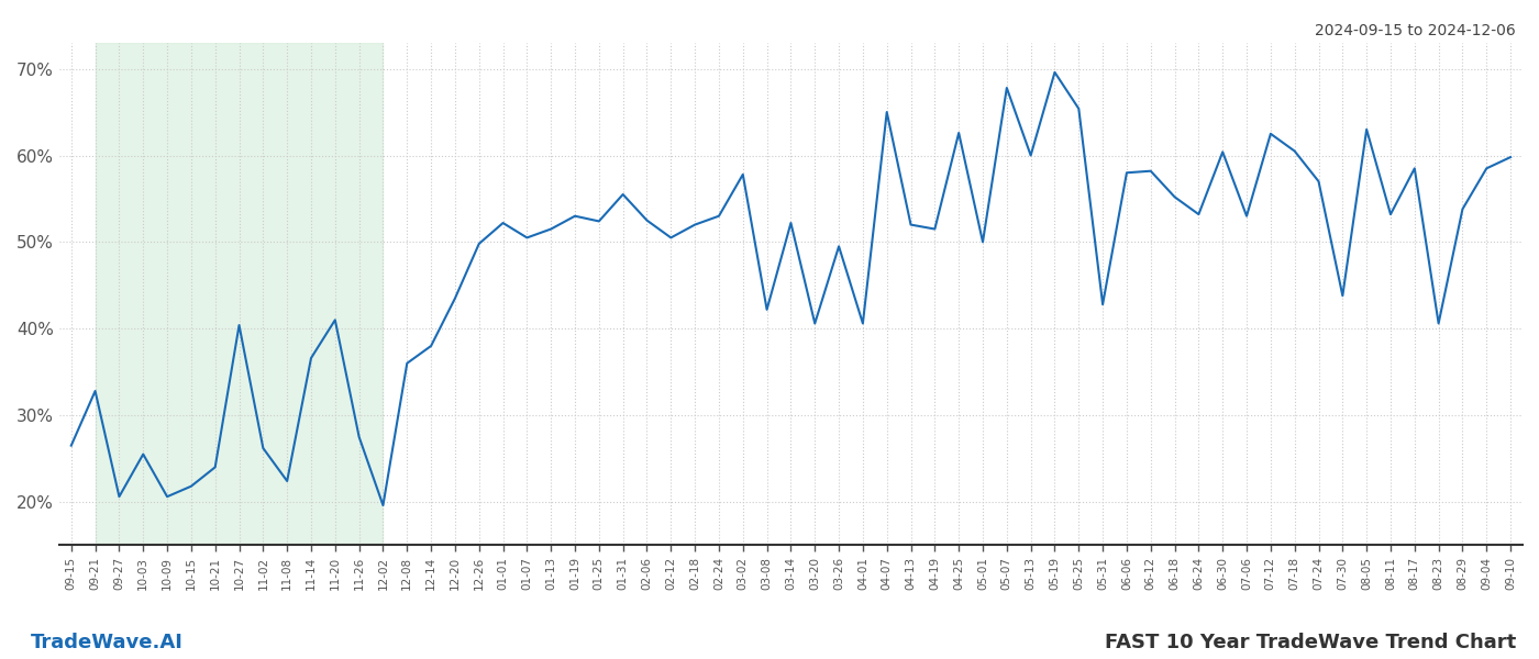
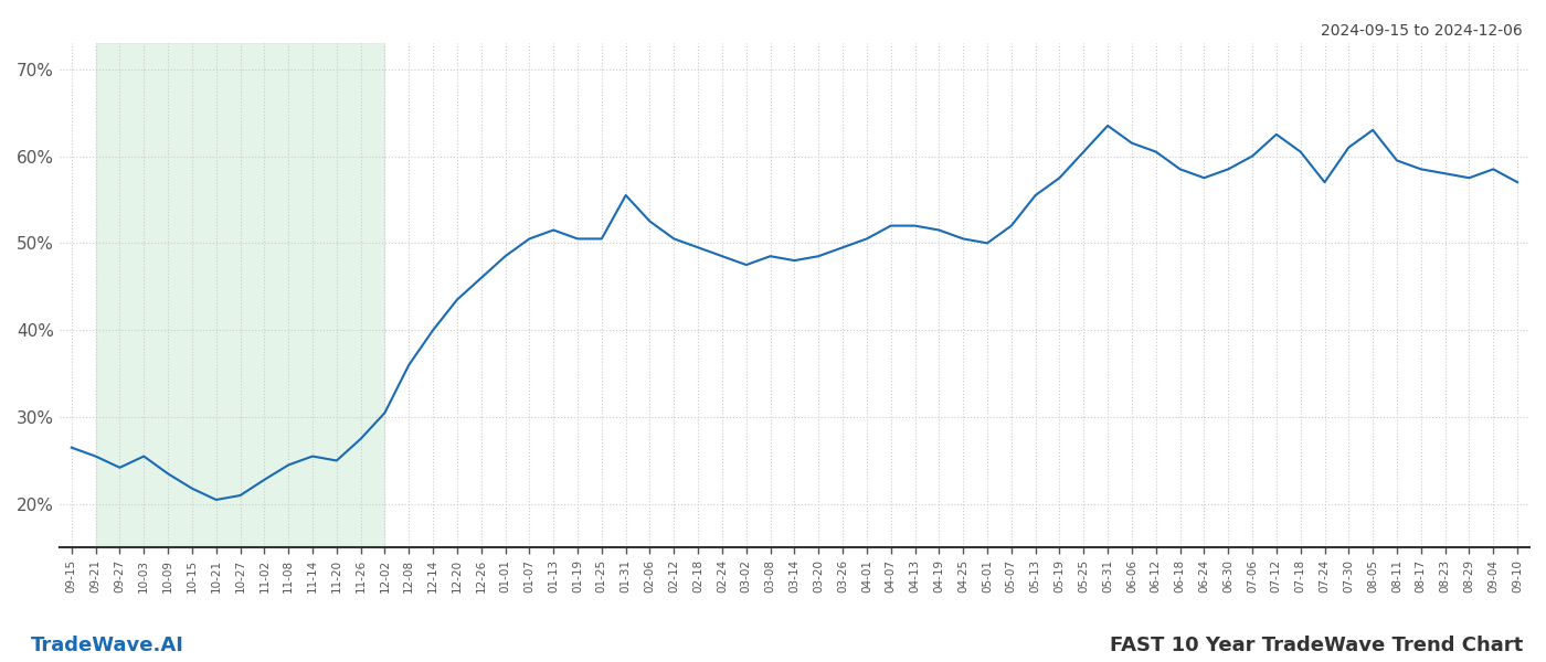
09-21: 32.8% -> 25.5%
09-27: 20.6% -> 24.2%
10-09: 20.6% -> 23.5%
10-21: 24.0% -> 20.5%
10-27: 40.4% -> 21.0%
11-02: 26.2% -> 22.8%
11-08: 22.4% -> 24.5%
11-14: 36.6% -> 25.5%
11-20: 41.0% -> 25.0%
12-02: 19.6% -> 30.5%
12-14: 38.0% -> 40.0%
12-26: 49.8% -> 46.0%
01-01: 52.2% -> 48.5%
01-19: 53.0% -> 50.5%
01-25: 52.4% -> 50.5%
02-18: 52.0% -> 49.5%
02-24: 53.0% -> 48.5%
03-02: 57.8% -> 47.5%
03-08: 42.2% -> 48.5%
03-14: 52.2% -> 48.0%
03-20: 40.6% -> 48.5%
04-01: 40.6% -> 50.5%
04-07: 65.0% -> 52.0%
04-25: 62.6% -> 50.5%
05-07: 67.8% -> 52.0%
05-13: 60.0% -> 55.5%
05-19: 69.6% -> 57.5%
05-25: 65.4% -> 60.5%
05-31: 42.8% -> 63.5%
06-06: 58.0% -> 61.5%
06-12: 58.2% -> 60.5%
06-18: 55.2% -> 58.5%
06-24: 53.2% -> 57.5%
06-30: 60.4% -> 58.5%
07-06: 53.0% -> 60.0%
07-30: 43.8% -> 61.0%
08-11: 53.2% -> 59.5%
08-23: 40.6% -> 58.0%
08-29: 53.8% -> 57.5%
09-10: 59.8% -> 57.0%
